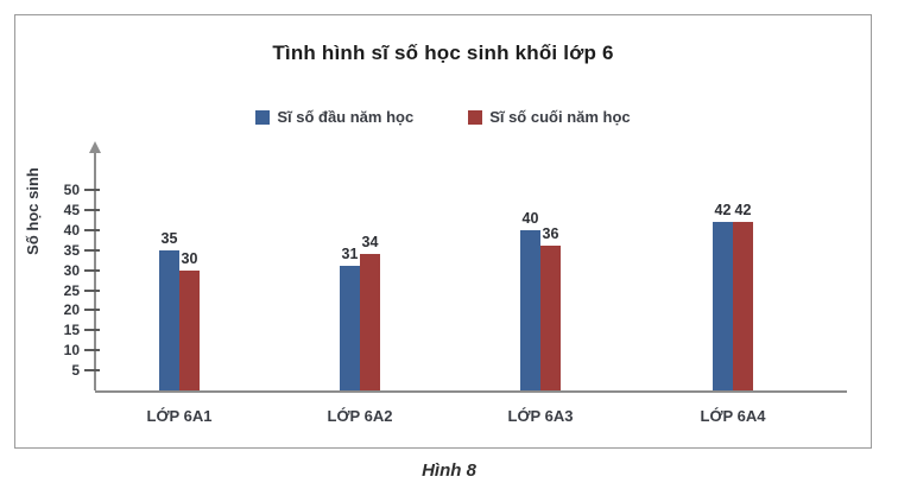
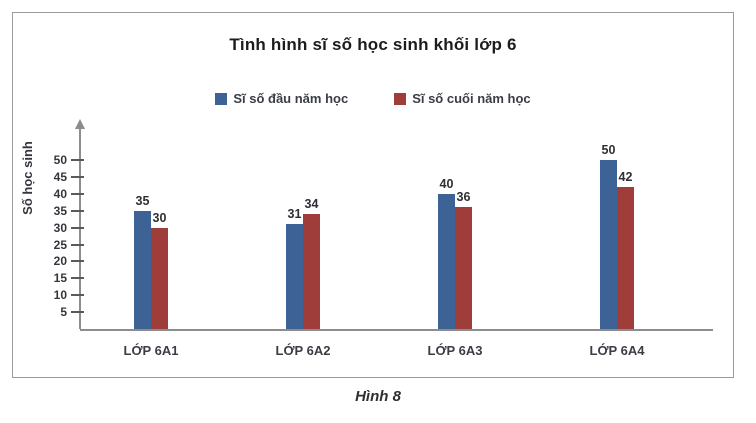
Sĩ số đầu năm học/LỚP 6A4: 42 -> 50
